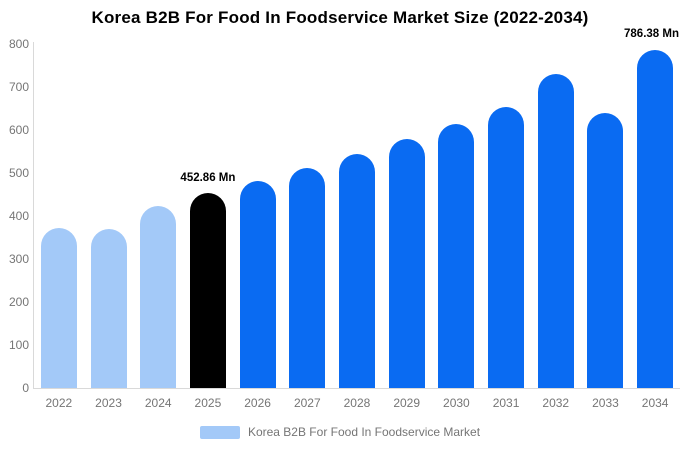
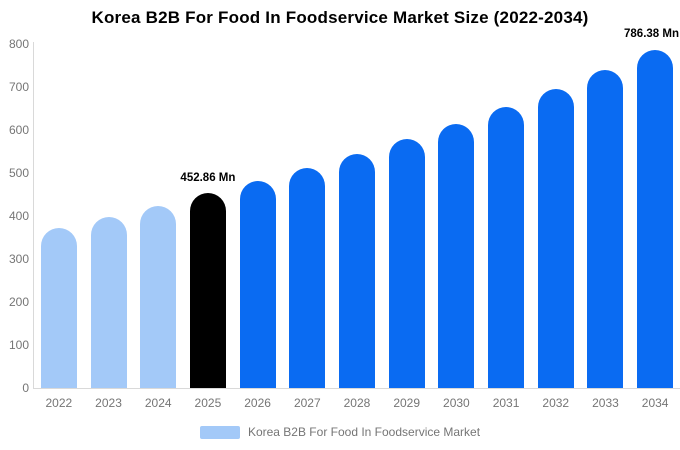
2023: 370 -> 400
2032: 730 -> 700
2033: 640 -> 740
